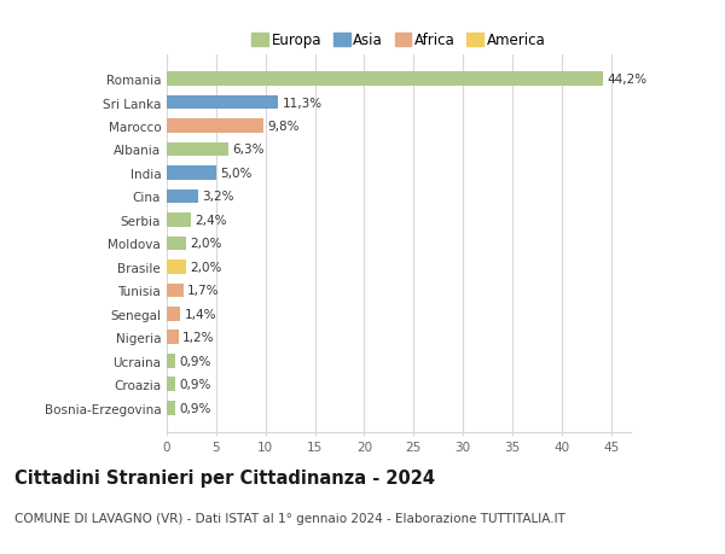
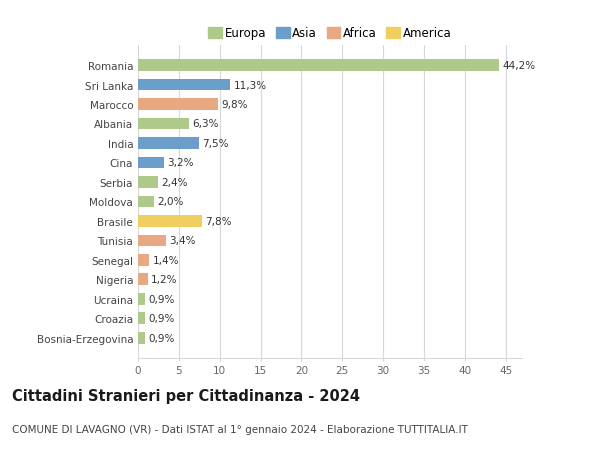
India: 5,0% -> 7,5%
Brasile: 2,0% -> 7,8%
Tunisia: 1,7% -> 3,4%
